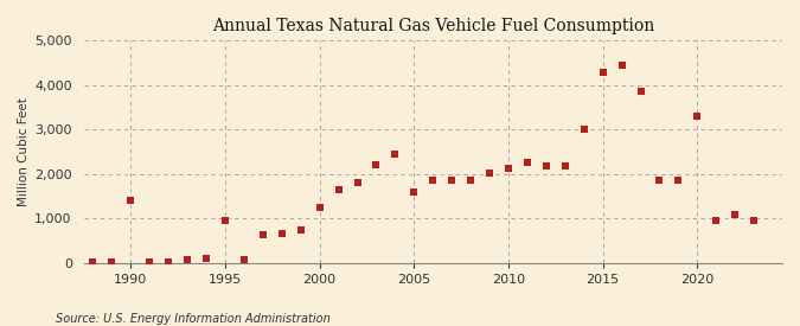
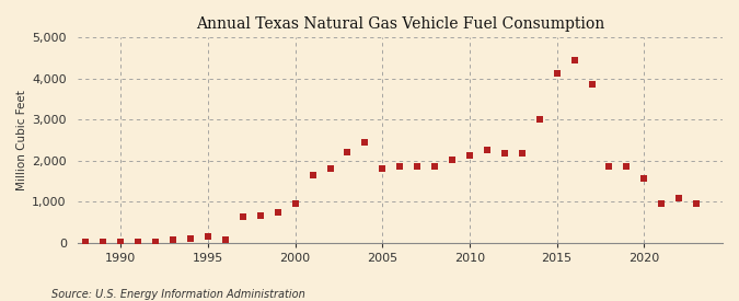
1990: 1,400 -> 20
1995: 950 -> 140
2000: 1,250 -> 960
2005: 1,600 -> 1,820
2015: 4,300 -> 4,120
2020: 3,300 -> 1,580
